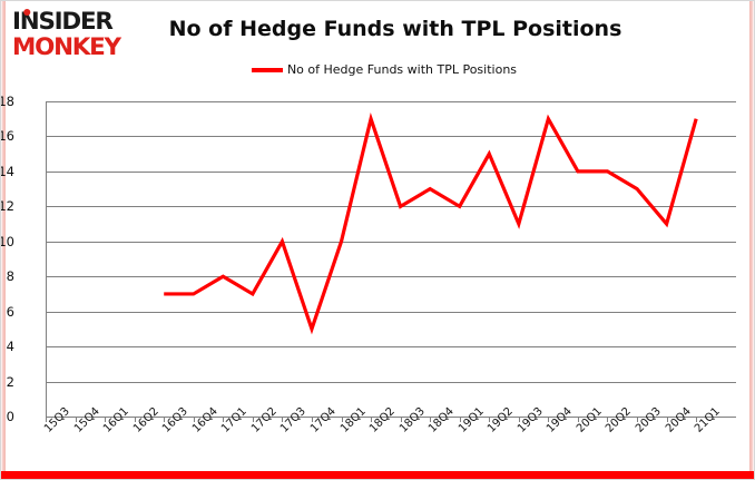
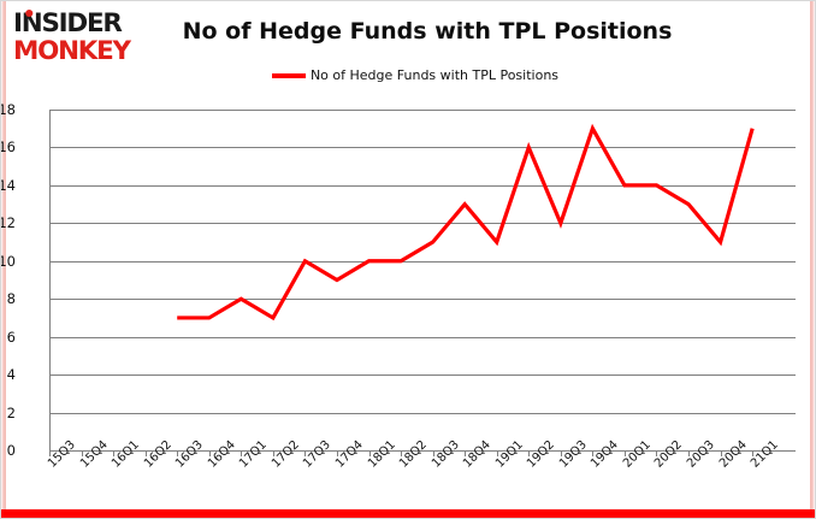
17Q4: 5 -> 9
18Q2: 17 -> 10
18Q3: 12 -> 11
19Q1: 12 -> 11
19Q2: 15 -> 16
19Q3: 11 -> 12
